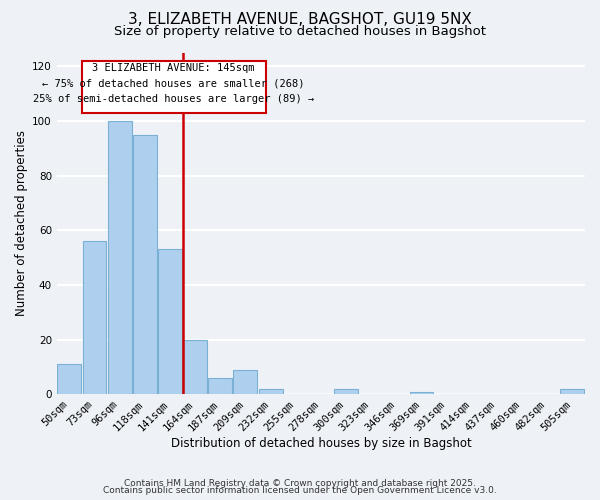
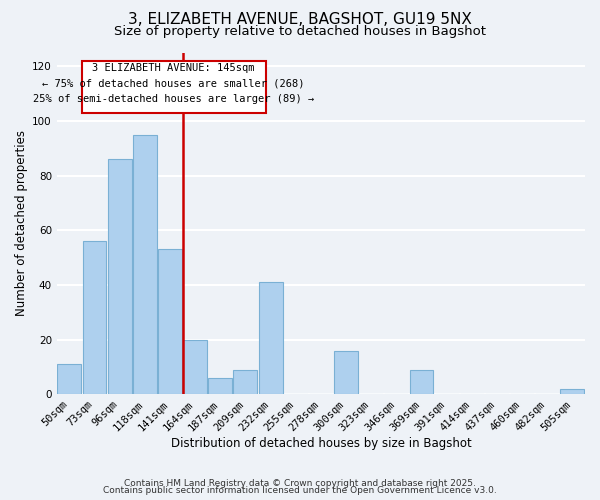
96sqm: 100 -> 86
232sqm: 2 -> 41
300sqm: 2 -> 16
369sqm: 1 -> 9
